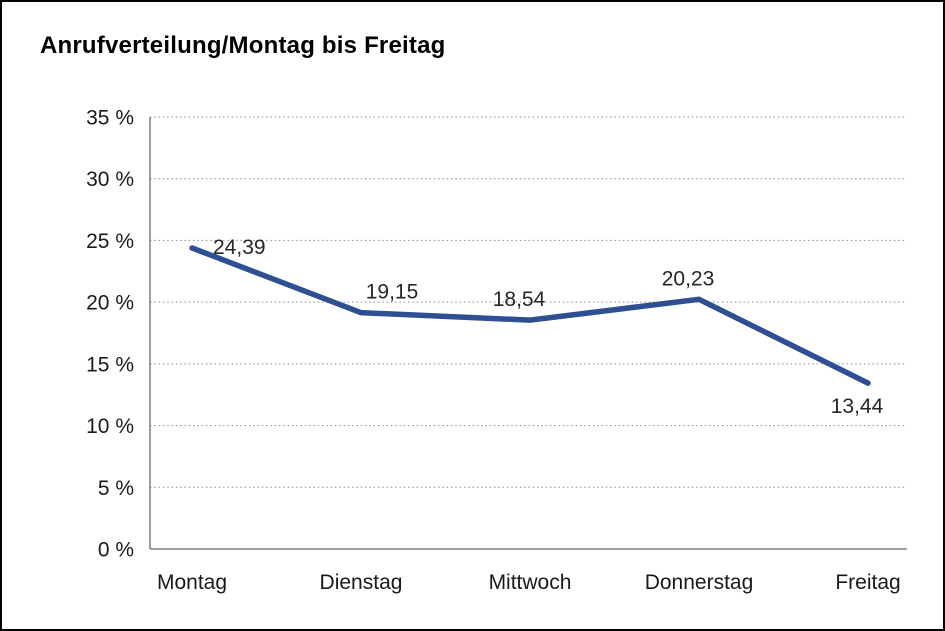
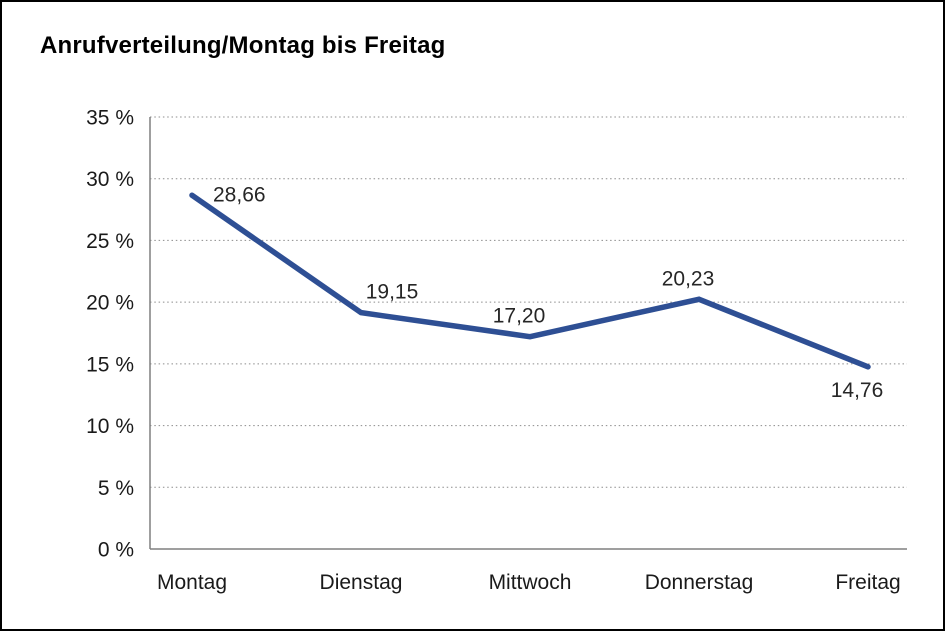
Montag: 24,39 -> 28,66
Mittwoch: 18,54 -> 17,20
Freitag: 13,44 -> 14,76
